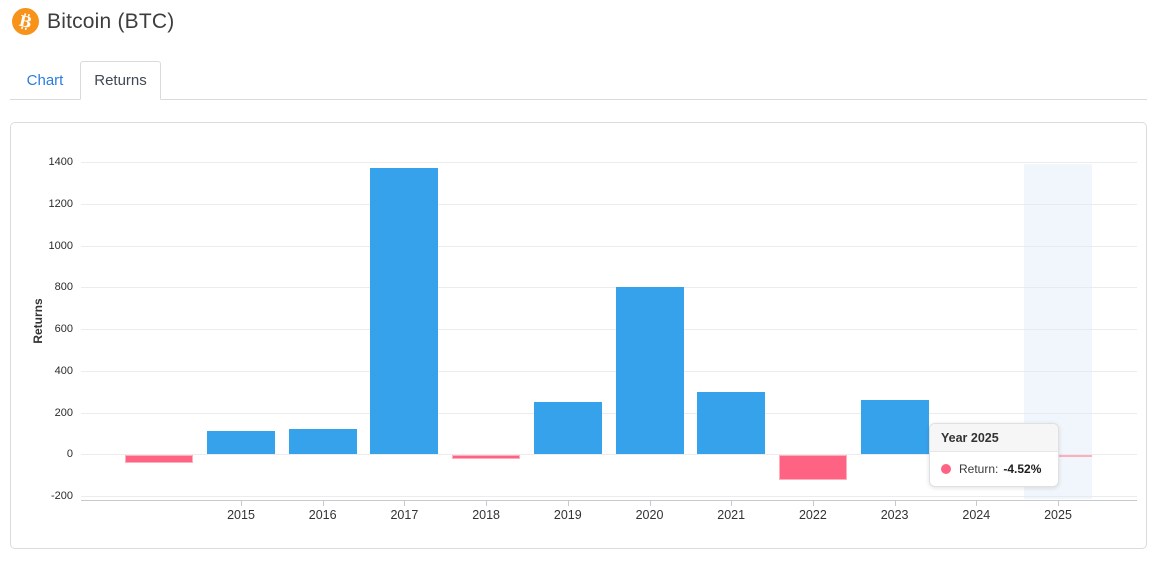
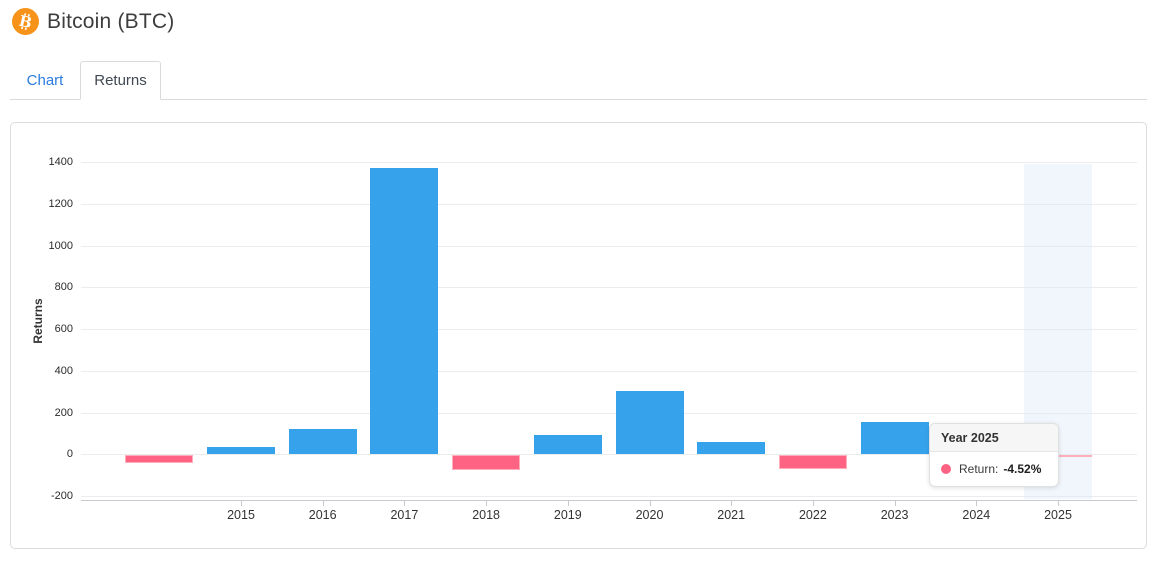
2015: 110 -> 40
2018: -20 -> -70
2019: 250 -> 90
2020: 800 -> 300
2021: 300 -> 60
2022: -120 -> -60
2023: 260 -> 160
